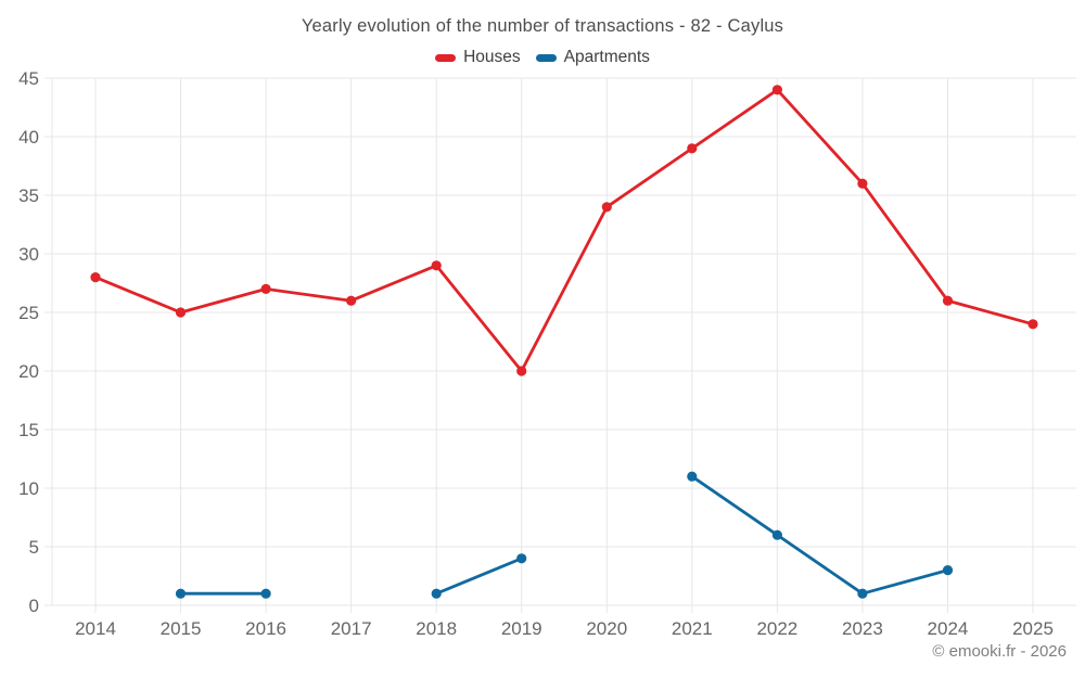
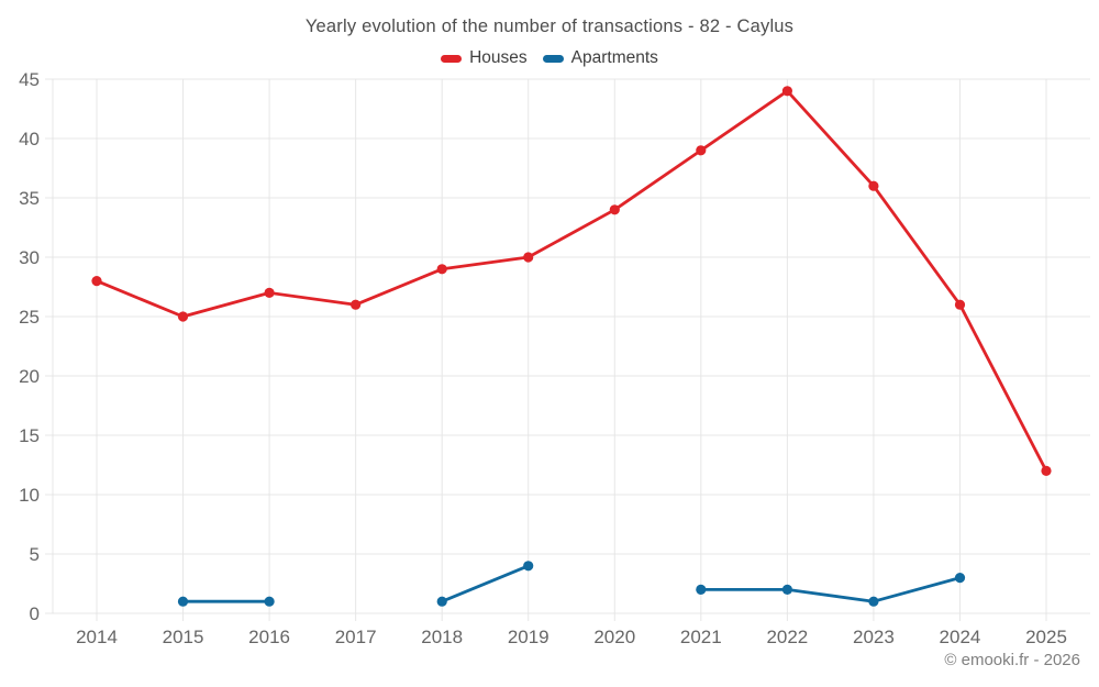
Houses/2019: 20 -> 30
Apartments/2021: 11 -> 2
Apartments/2022: 6 -> 2
Houses/2025: 24 -> 12
